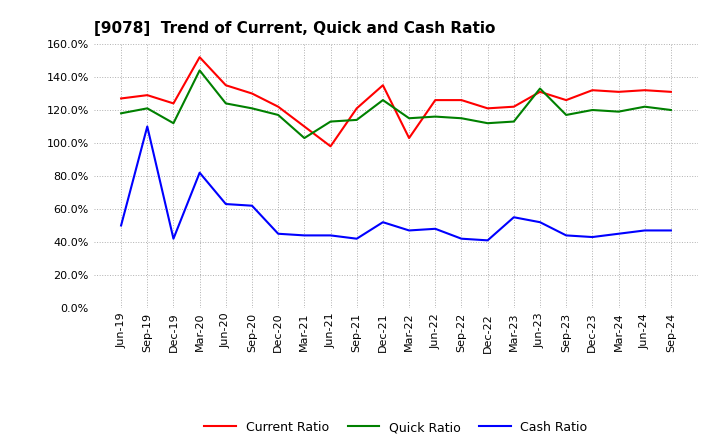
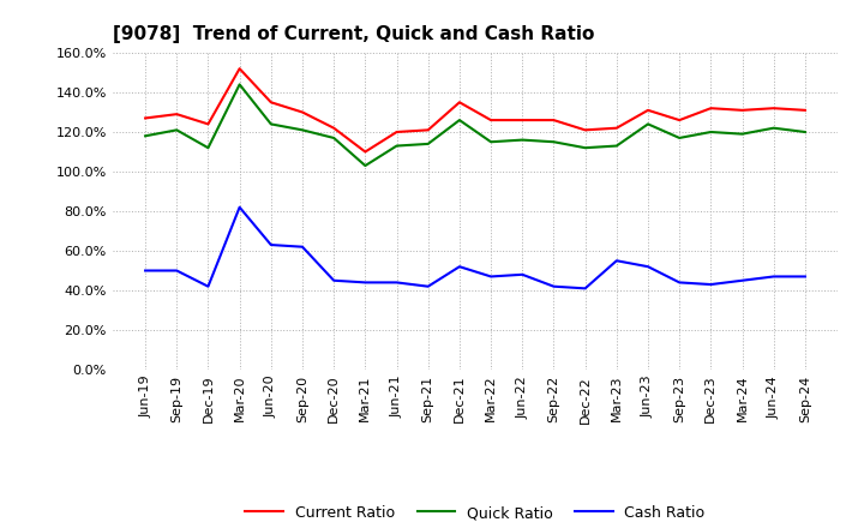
Cash Ratio/Sep-19: 110% -> 50%
Current Ratio/Jun-21: 98% -> 120%
Current Ratio/Mar-22: 103% -> 126%
Quick Ratio/Jun-23: 133% -> 124%
